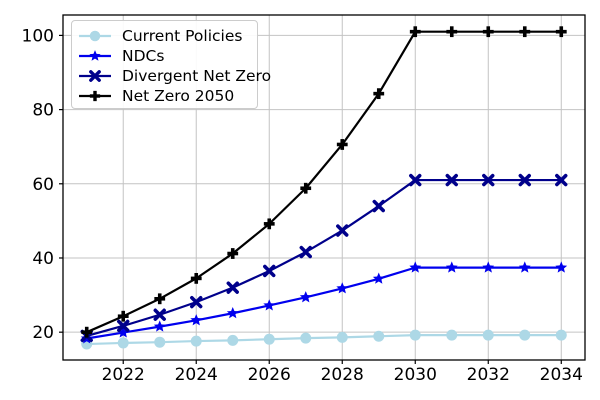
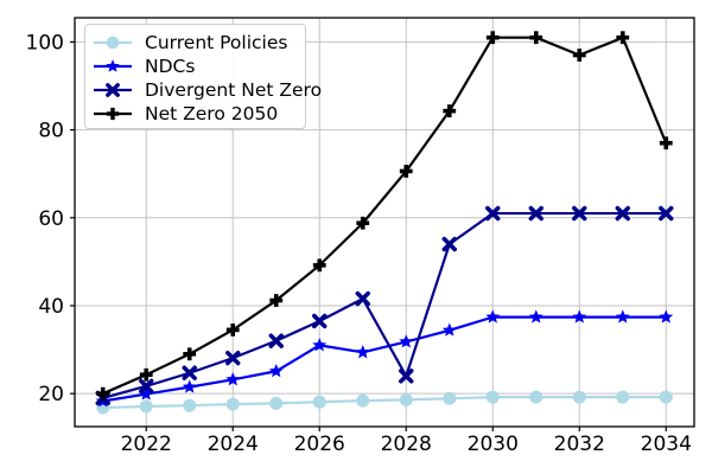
NDCs/2026: 27 -> 31
Divergent Net Zero/2028: 47 -> 24
Net Zero 2050/2032: 101 -> 97
Net Zero 2050/2034: 101 -> 77
